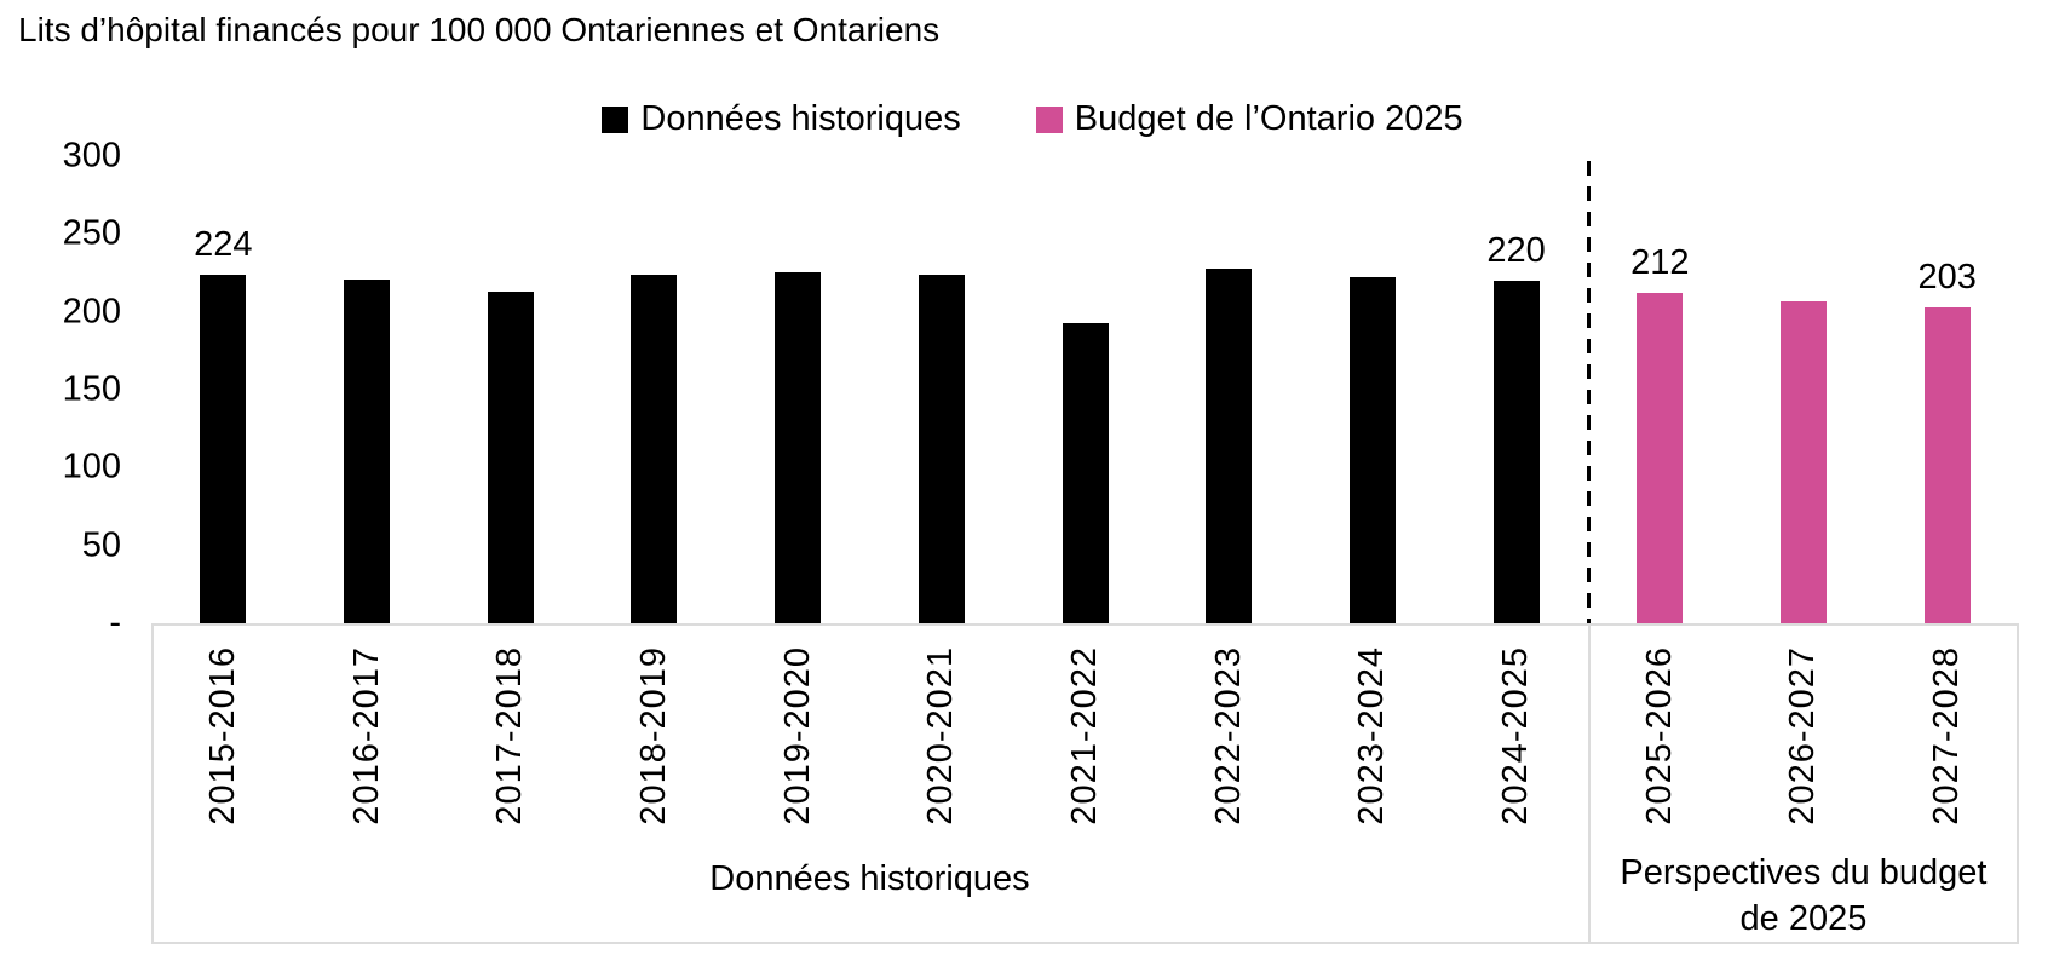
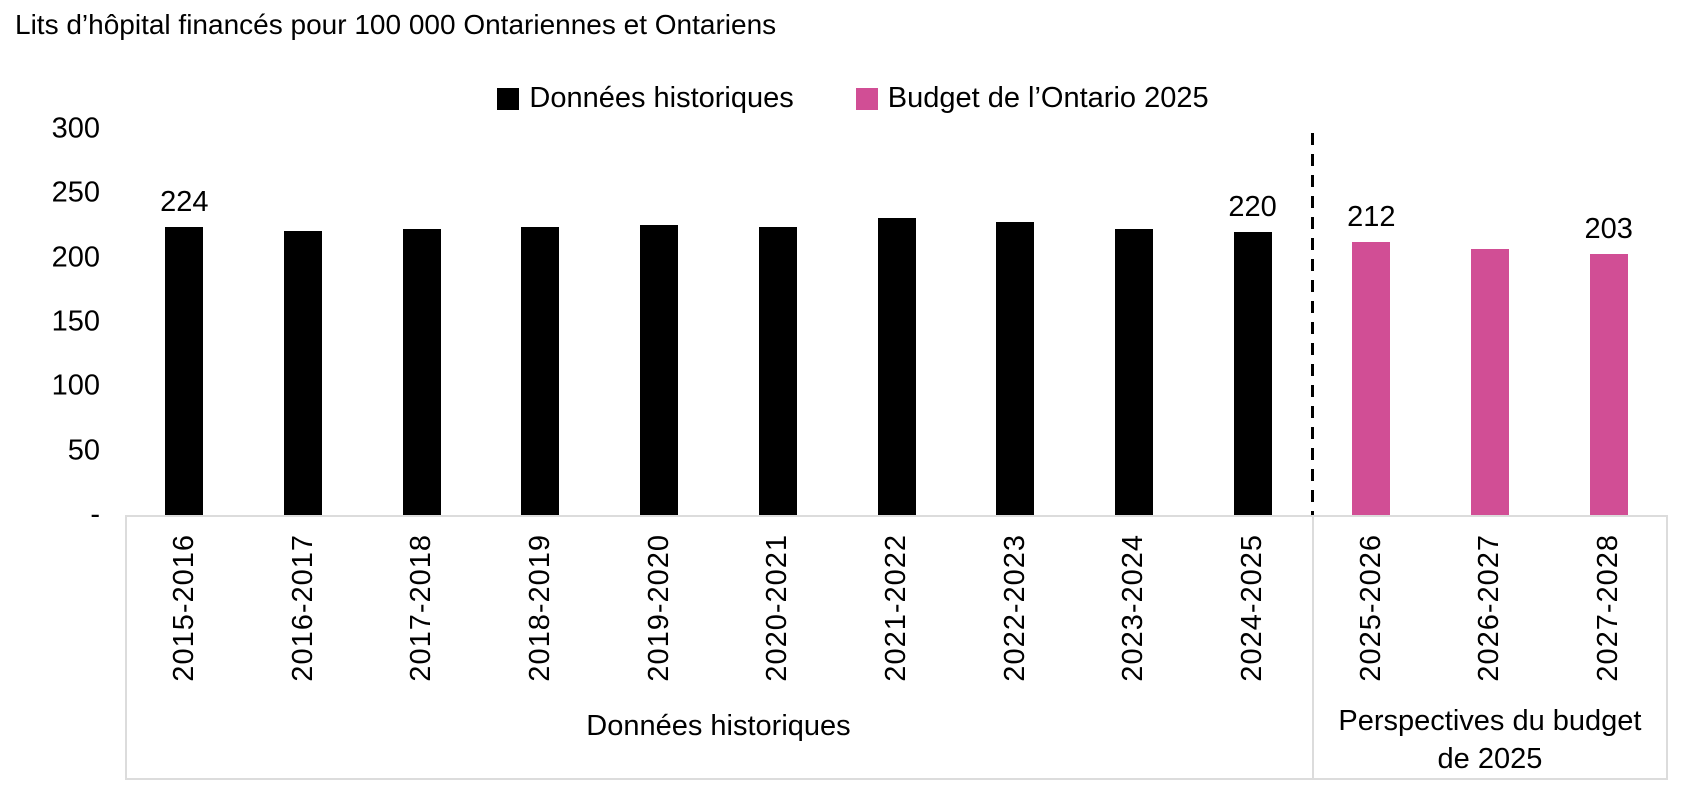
Données historiques/2017-2018: 213 -> 222
Données historiques/2021-2022: 193 -> 231
